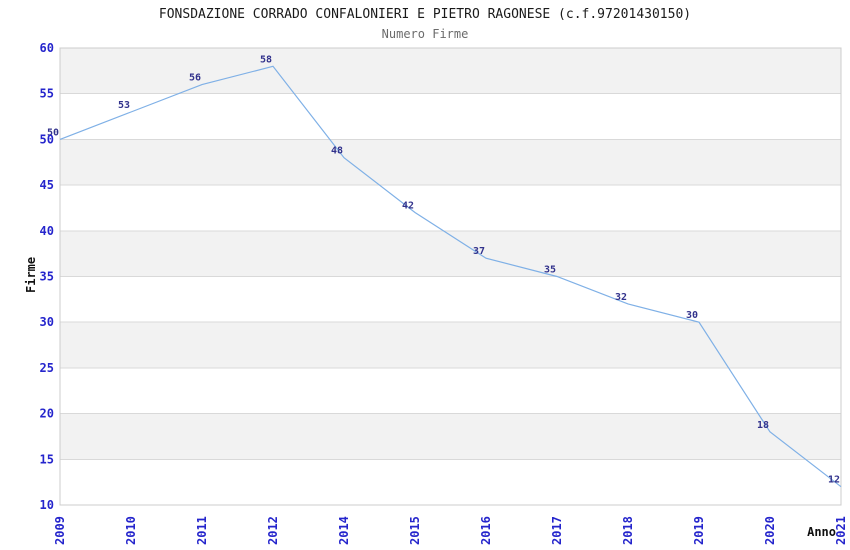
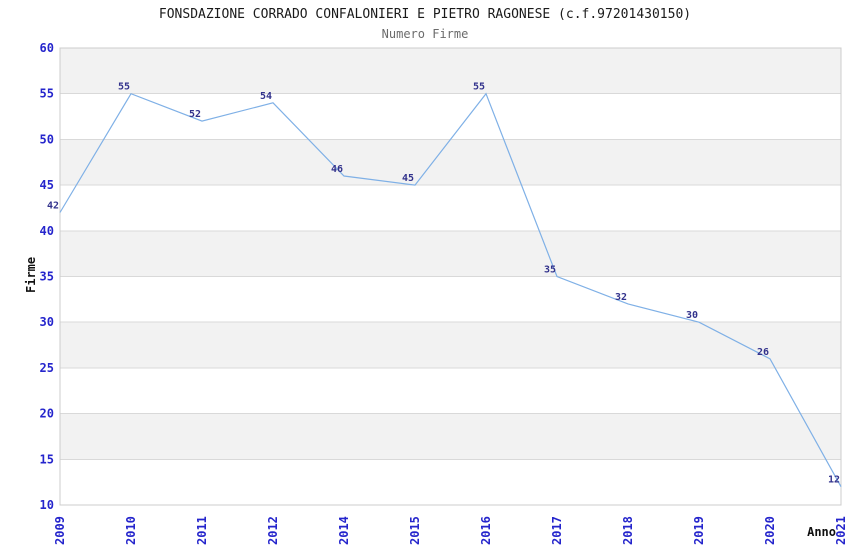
2009: 50 -> 42
2010: 53 -> 55
2011: 56 -> 52
2012: 58 -> 54
2014: 48 -> 46
2015: 42 -> 45
2016: 37 -> 55
2020: 18 -> 26
